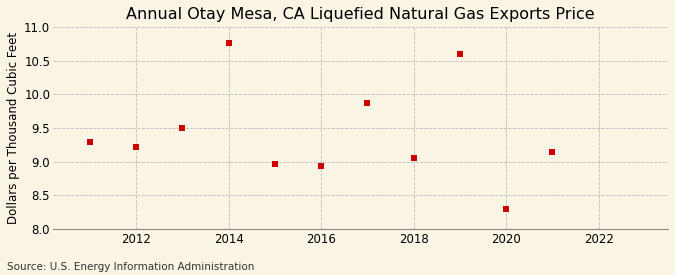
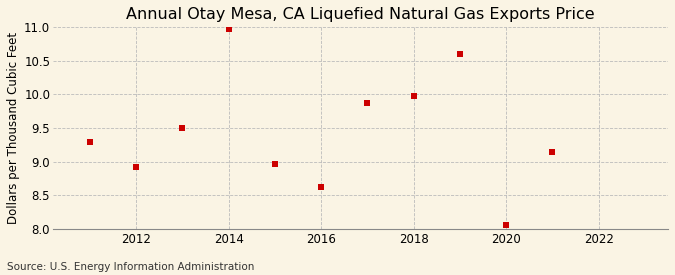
2012: 9.22 -> 8.92
2014: 10.76 -> 10.97
2016: 8.94 -> 8.63
2018: 9.06 -> 9.97
2020: 8.30 -> 8.06
